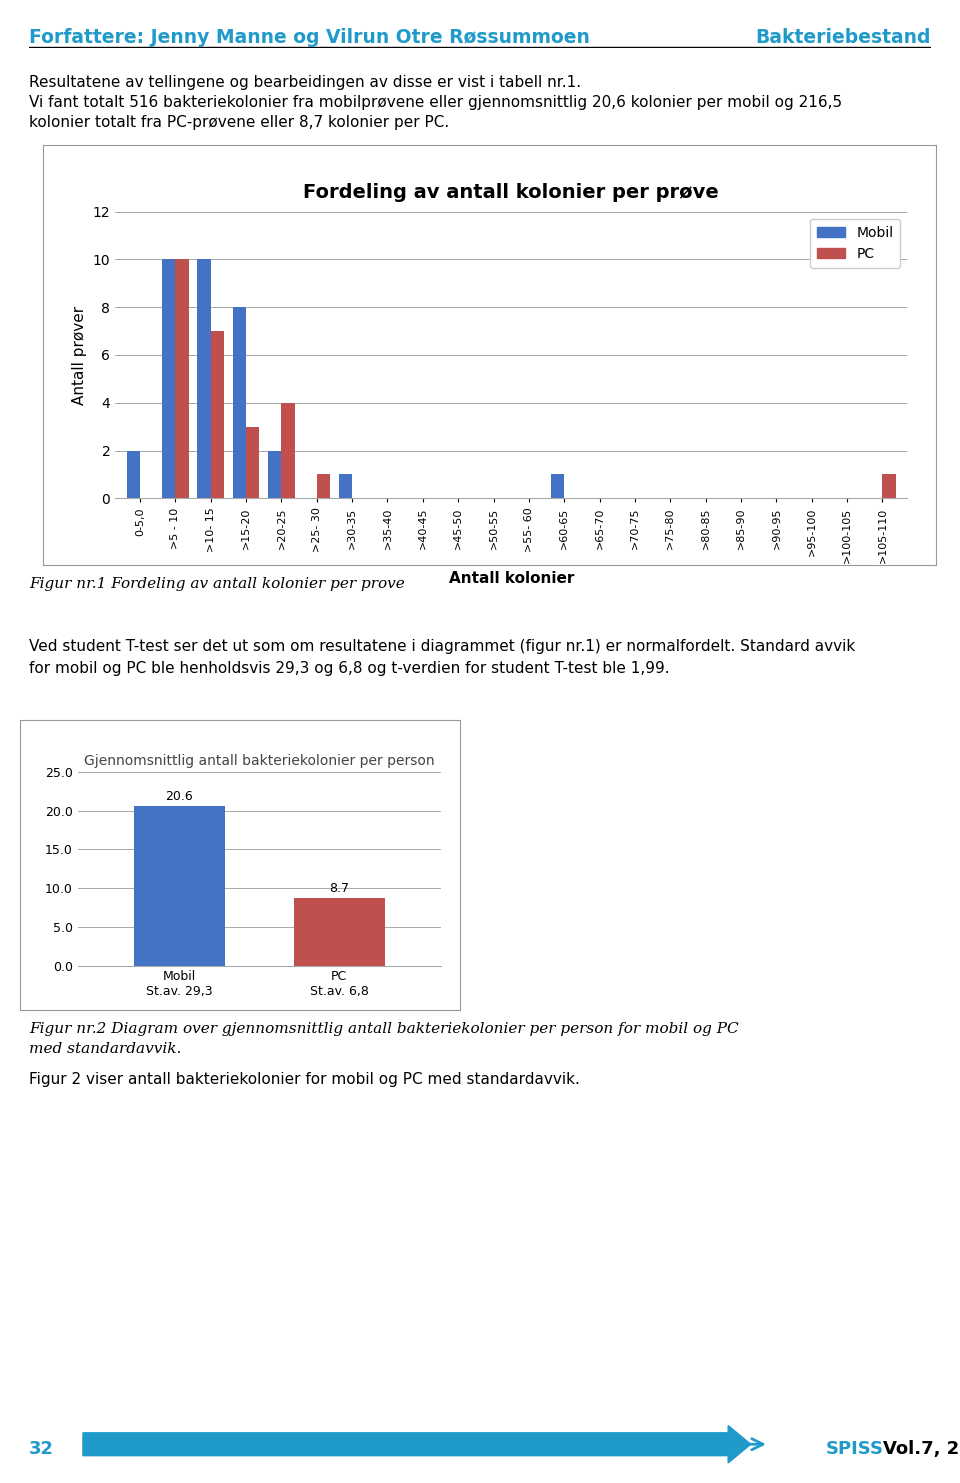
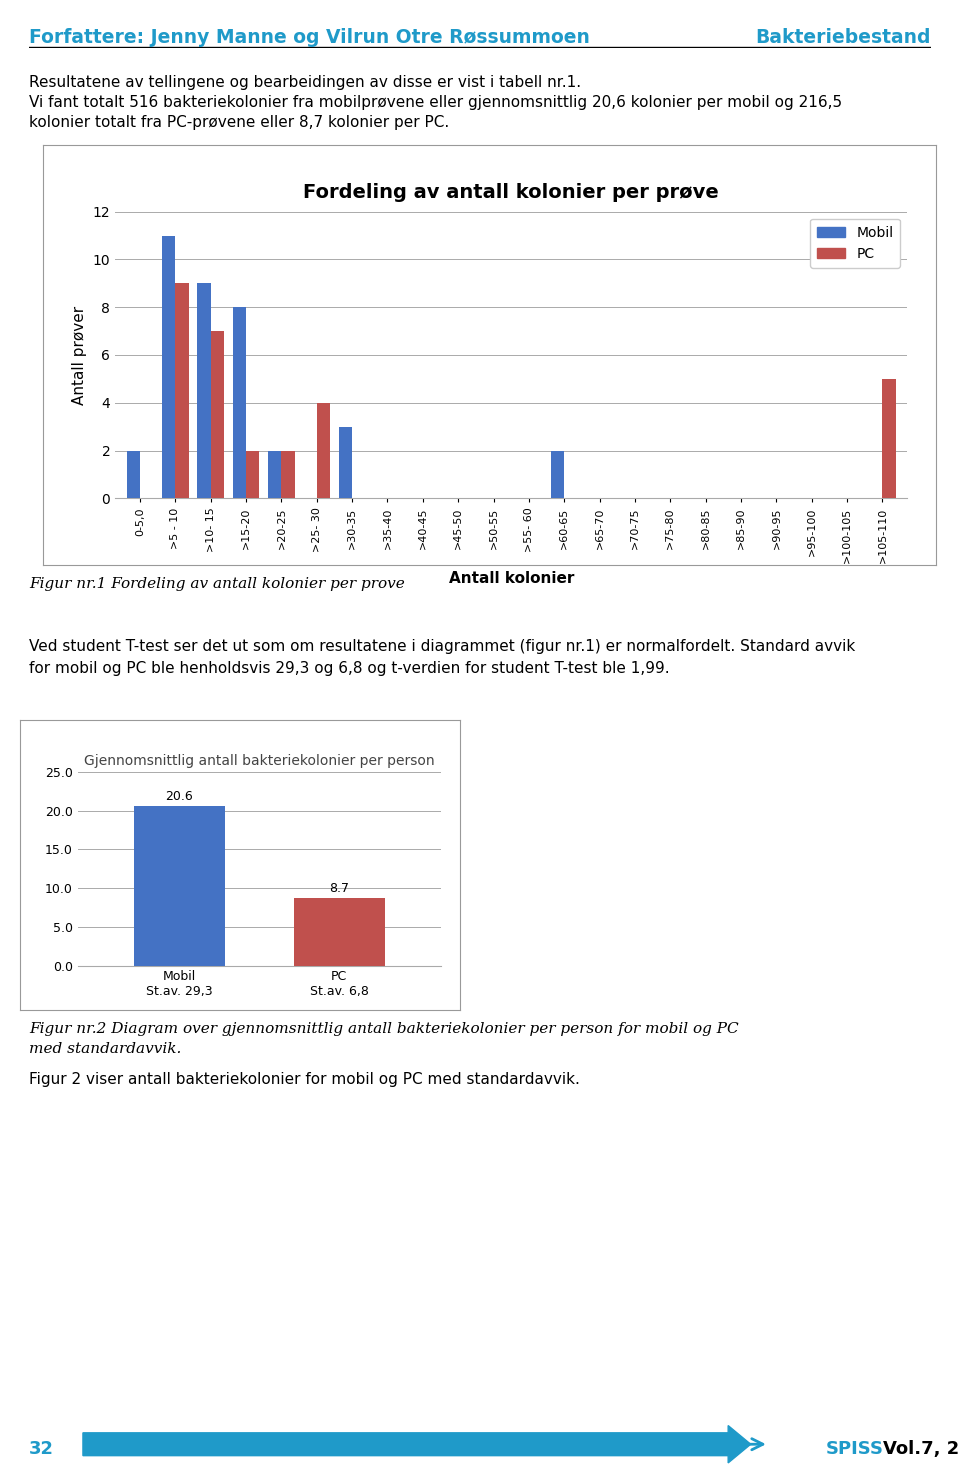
Fordeling av antall kolonier per prøve/Mobil/>5 - 10: 10 -> 11
Fordeling av antall kolonier per prøve/PC/>5 - 10: 10 -> 9
Fordeling av antall kolonier per prøve/Mobil/>10- 15: 10 -> 9
Fordeling av antall kolonier per prøve/PC/>15-20: 3 -> 2
Fordeling av antall kolonier per prøve/PC/>20-25: 4 -> 2
Fordeling av antall kolonier per prøve/PC/>25- 30: 1 -> 4
Fordeling av antall kolonier per prøve/Mobil/>30-35: 1 -> 3
Fordeling av antall kolonier per prøve/Mobil/>60-65: 1 -> 2
Fordeling av antall kolonier per prøve/PC/>105-110: 1 -> 5
